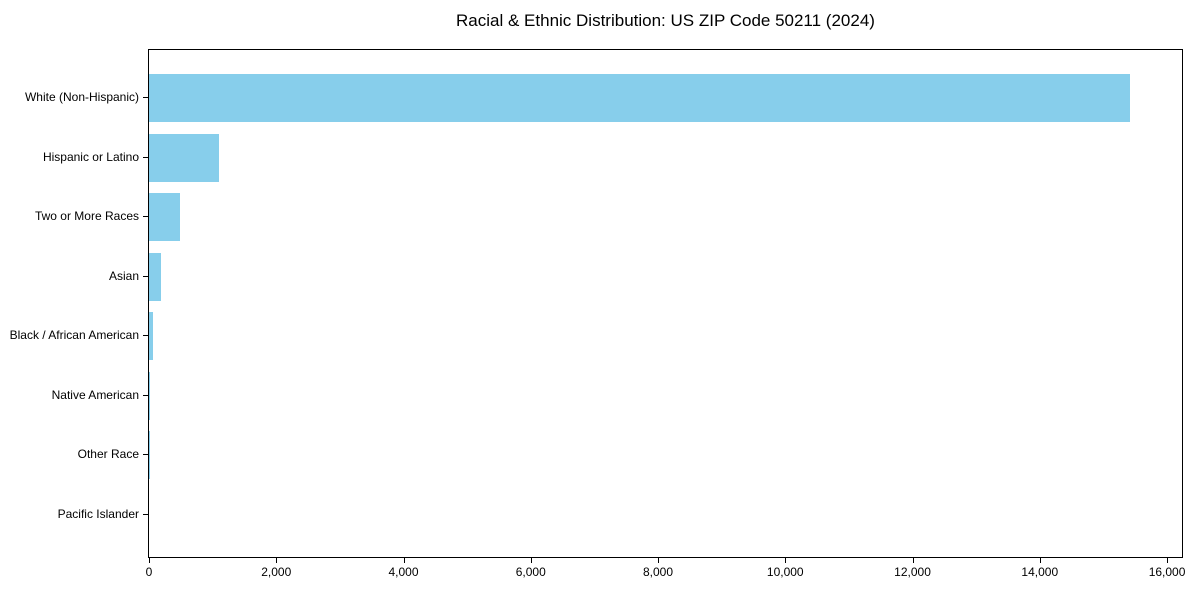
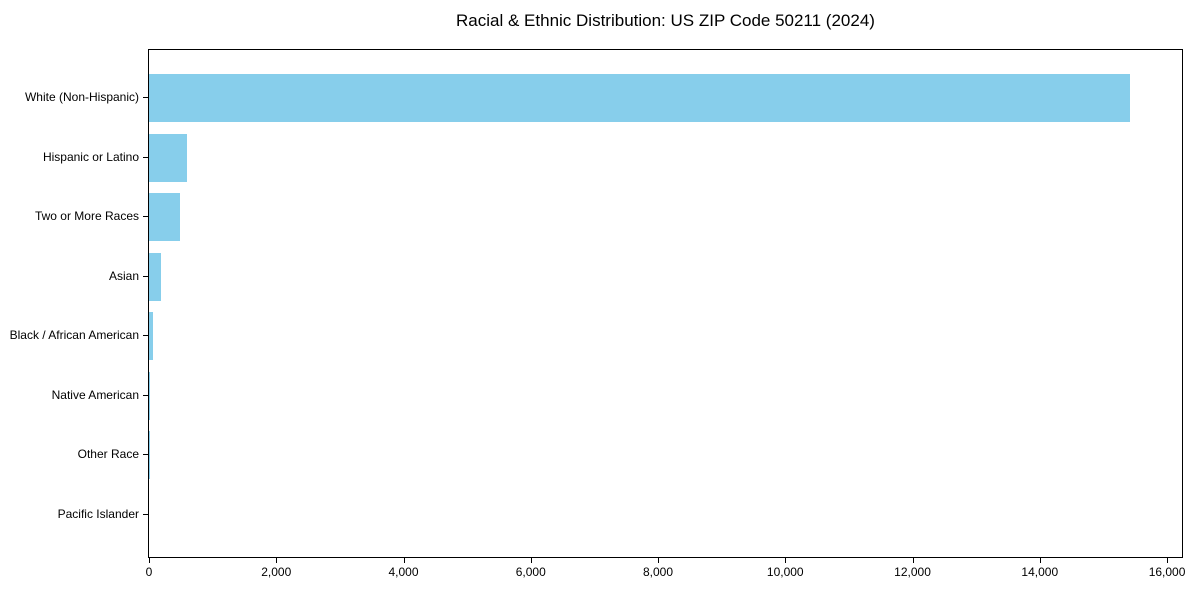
Hispanic or Latino: 1100 -> 600
